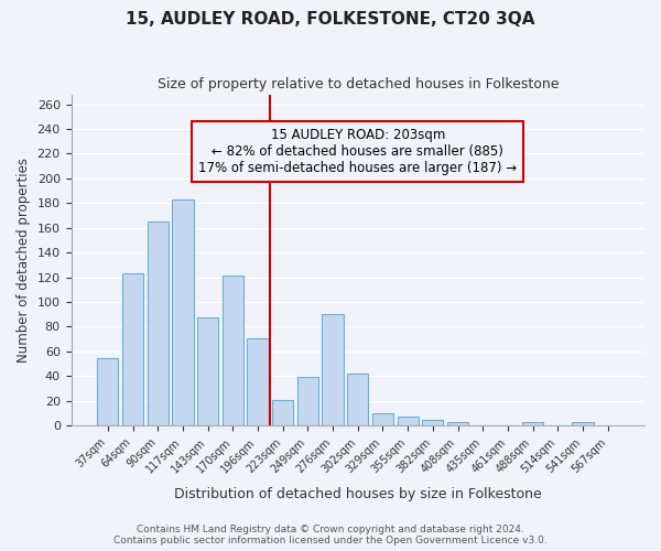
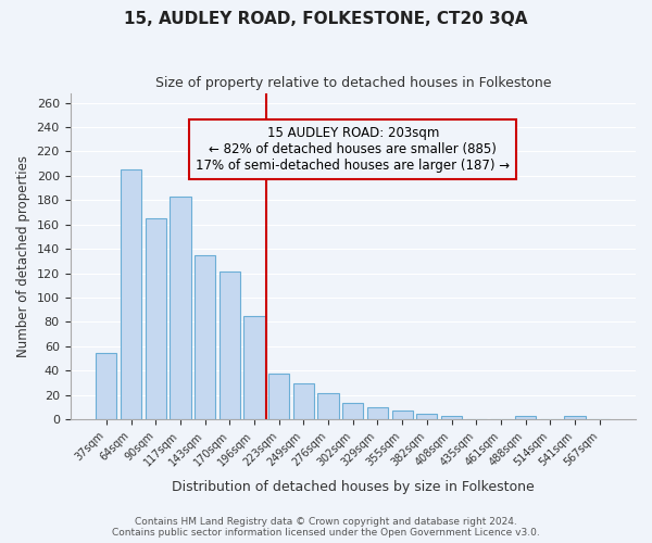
64sqm: 123 -> 205
143sqm: 88 -> 135
196sqm: 71 -> 85
223sqm: 21 -> 38
249sqm: 39 -> 30
276sqm: 90 -> 22
302sqm: 42 -> 14
